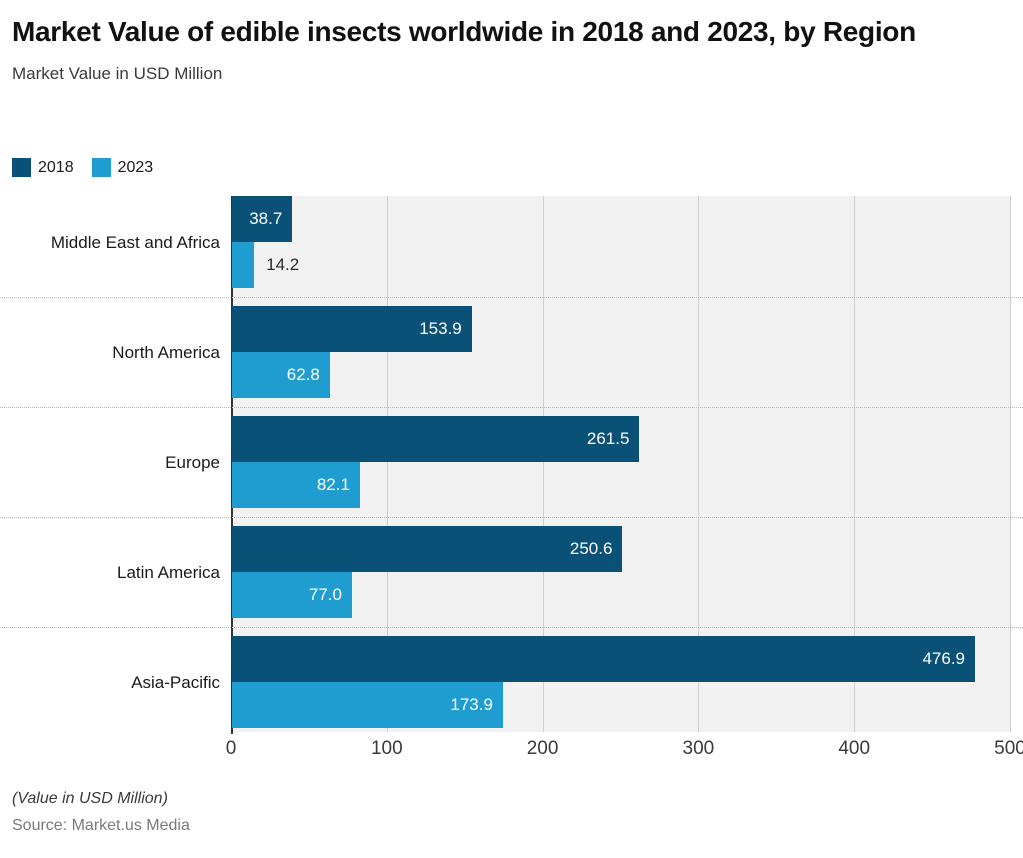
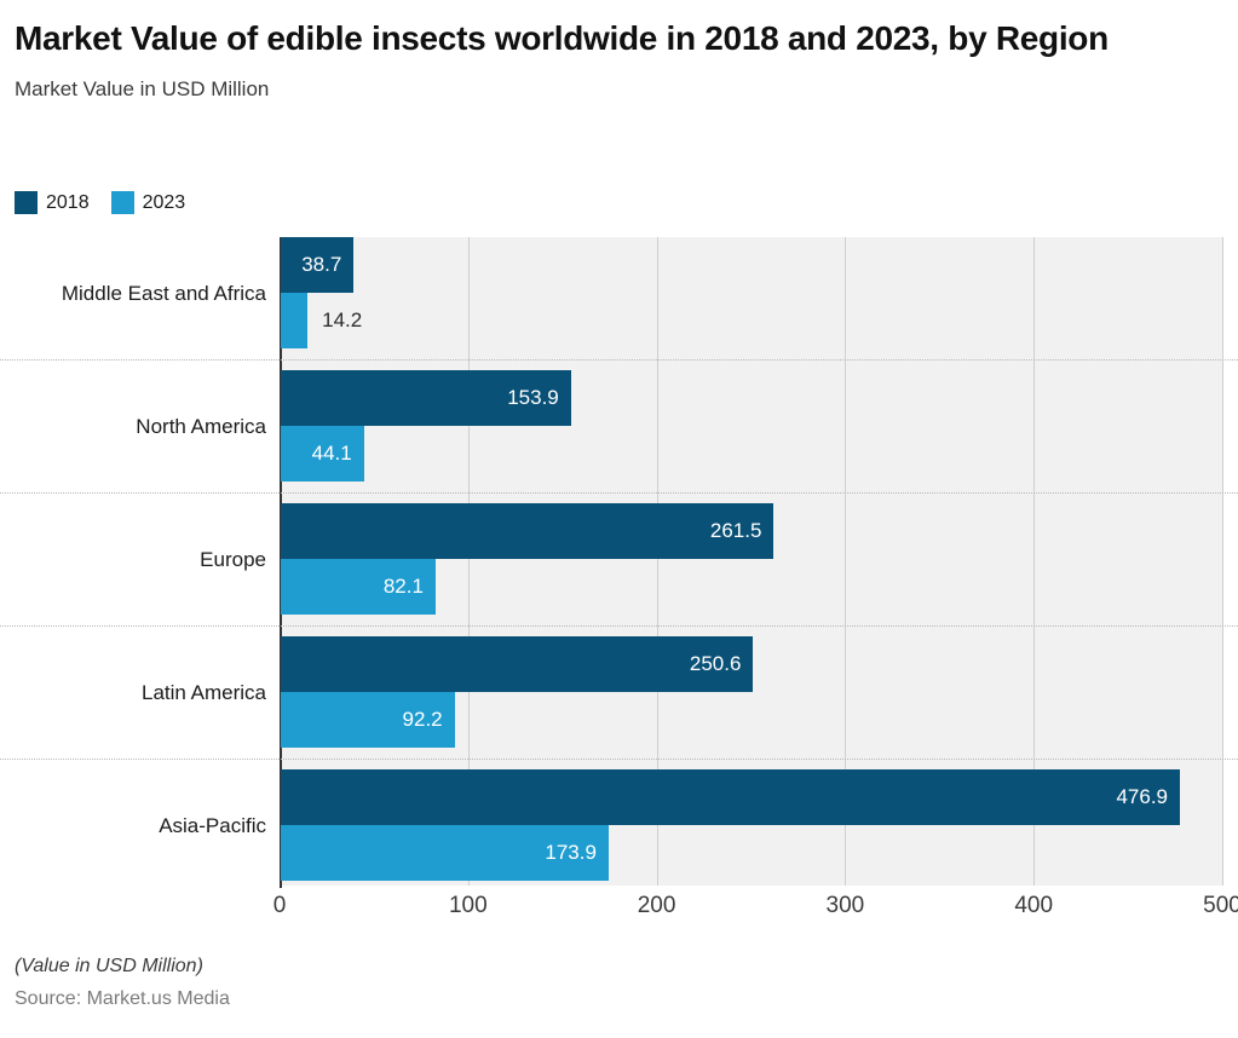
2023/North America: 62.8 -> 44.1
2023/Latin America: 77.0 -> 92.2
